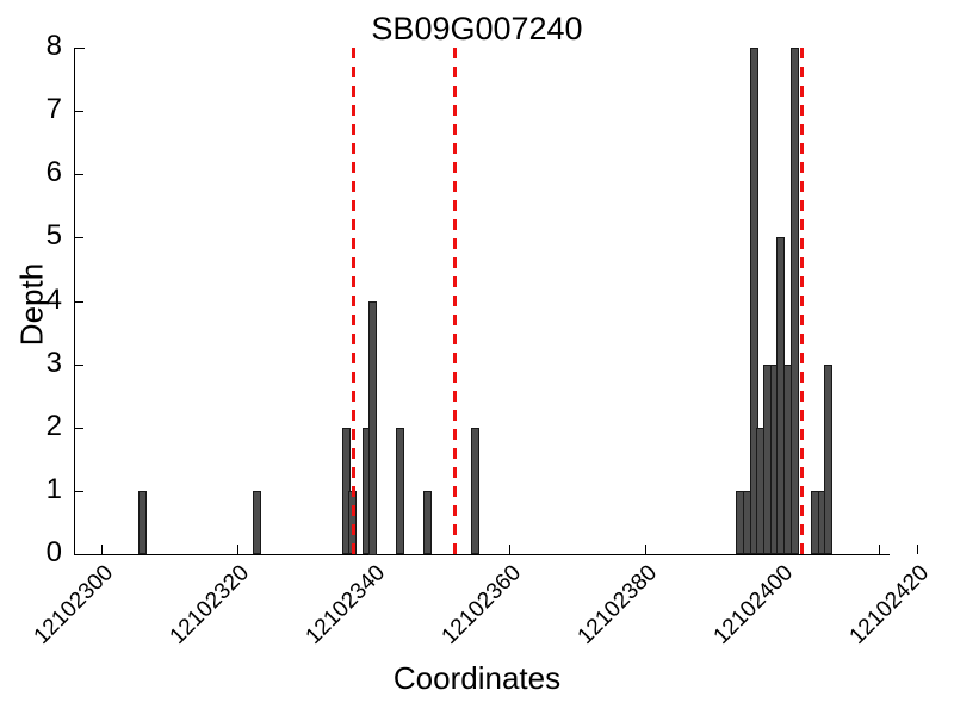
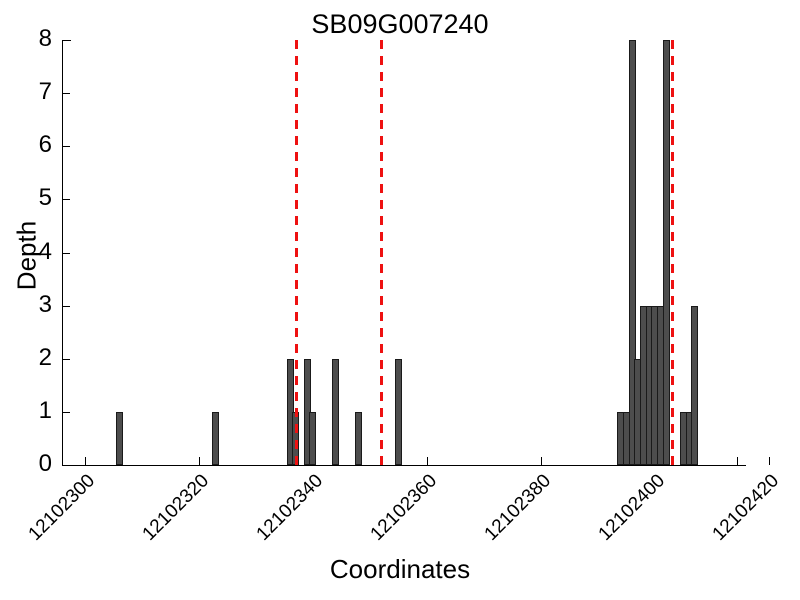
12102340: 4 -> 1
12102400: 5 -> 3
